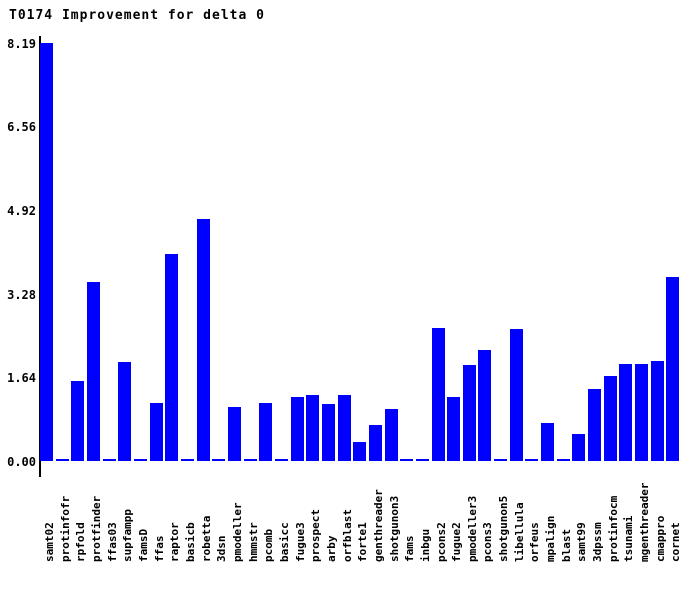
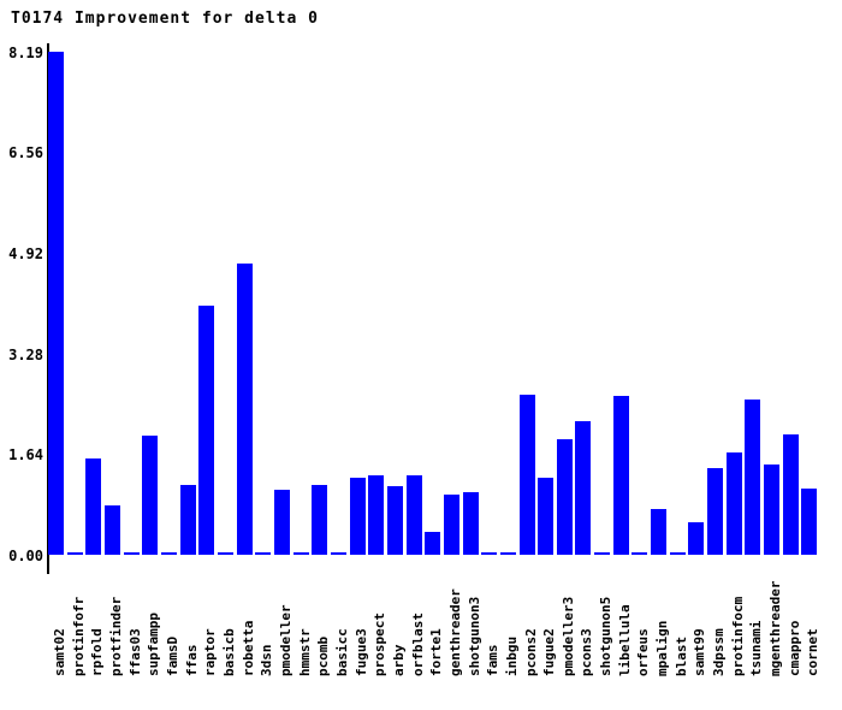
protfinder: 3.5 -> 0.8
genthreader: 0.7 -> 1.0
tsunami: 1.9 -> 2.5
mgenthreader: 1.9 -> 1.5
cornet: 3.6 -> 1.1
